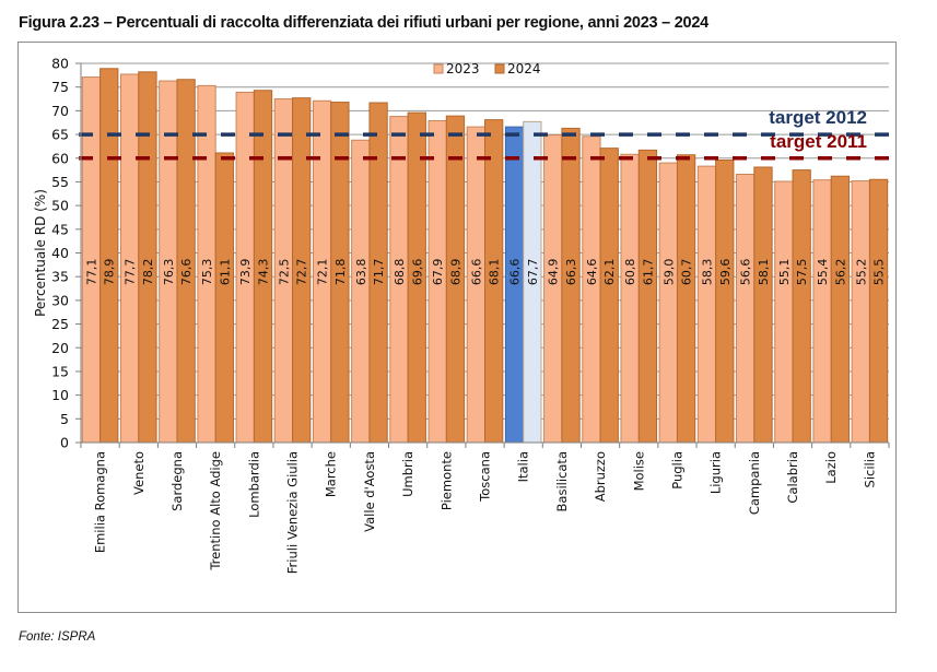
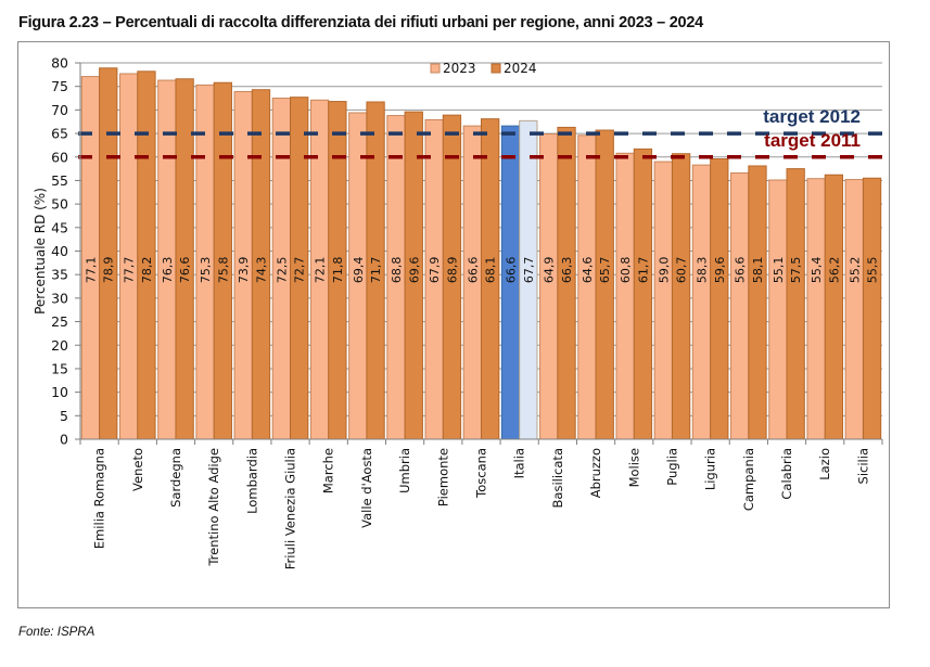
2024/Trentino Alto Adige: 61,1 -> 75,8
2023/Valle d'Aosta: 63,8 -> 69,4
2024/Abruzzo: 62,1 -> 65,7
